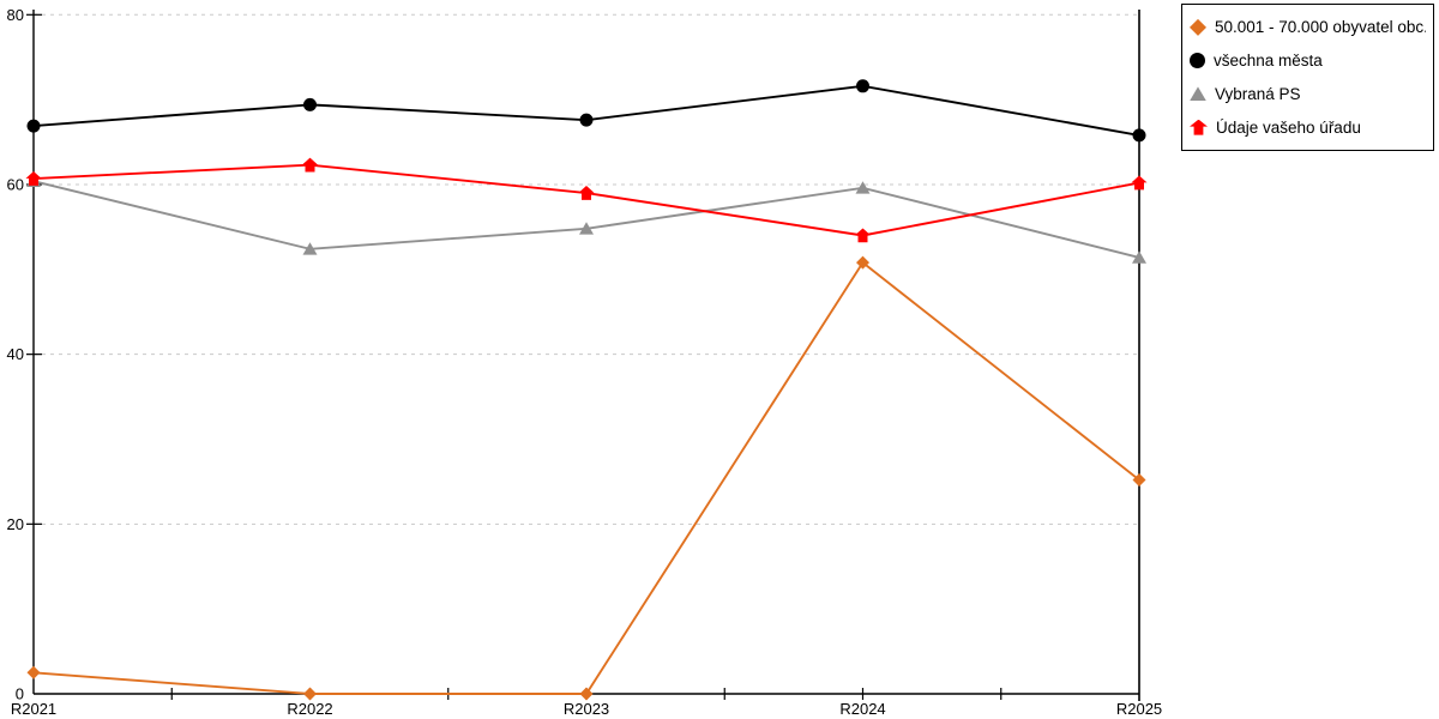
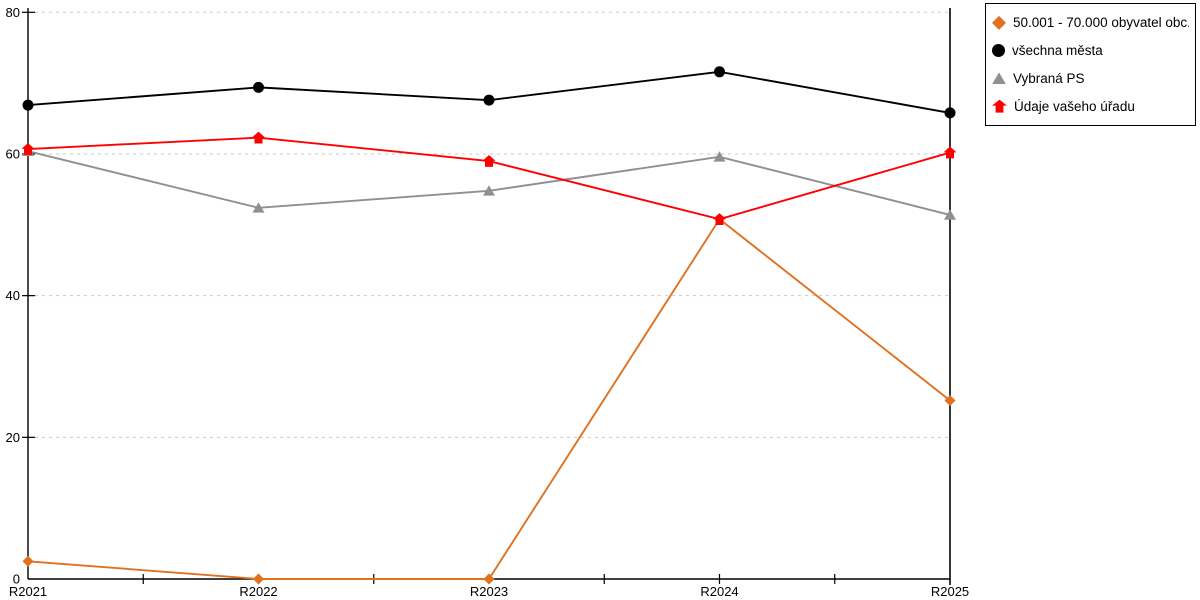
Údaje vašeho úřadu/R2024: 54 -> 51
